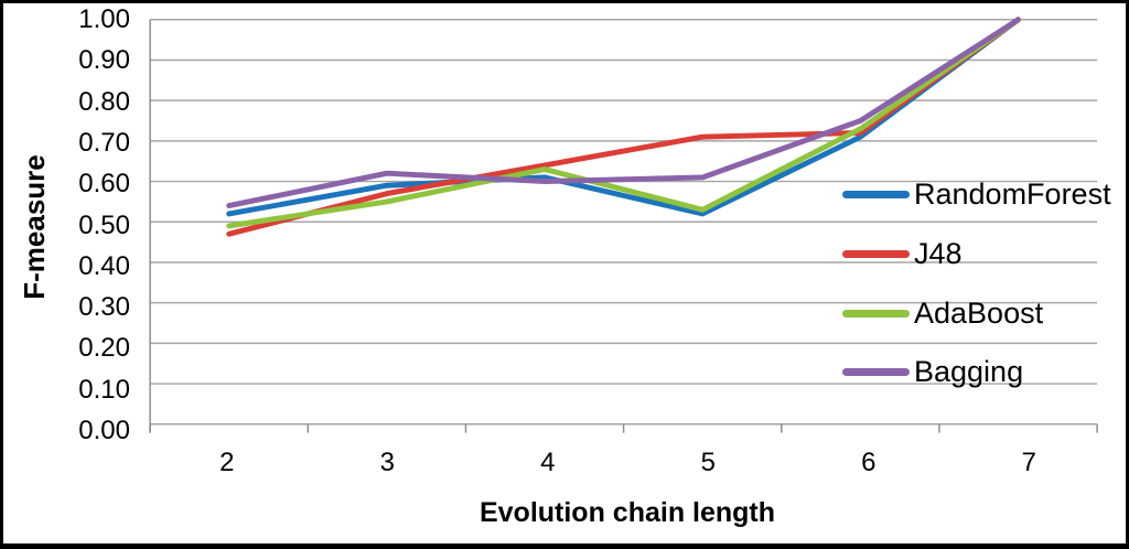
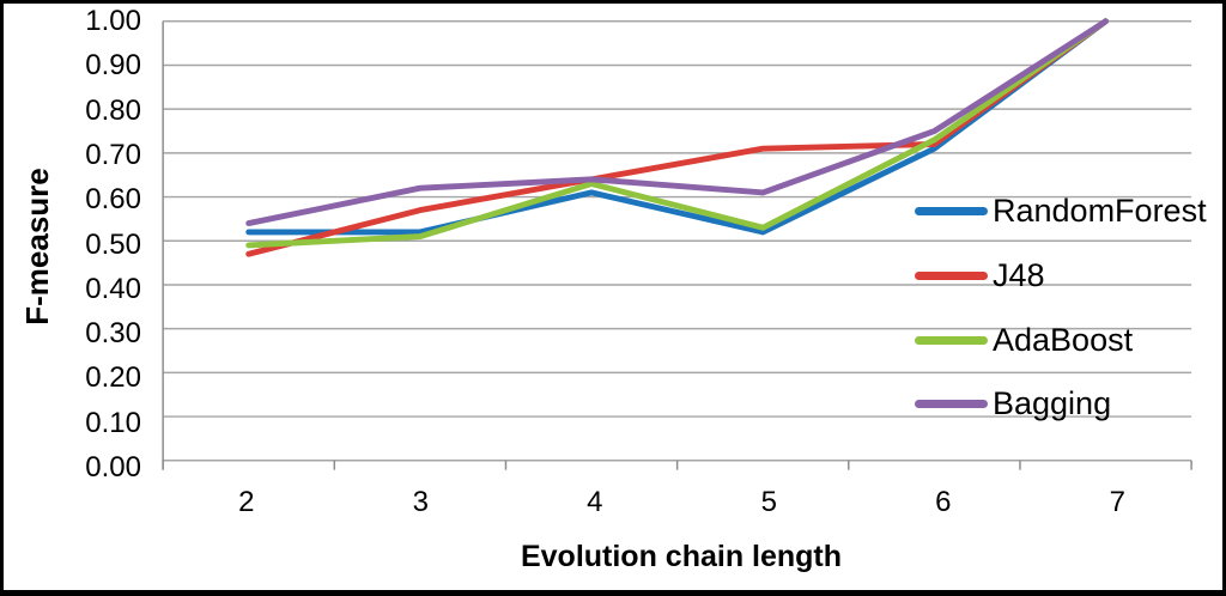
RandomForest/3: 0.59 -> 0.52
AdaBoost/3: 0.55 -> 0.51
Bagging/4: 0.60 -> 0.64
